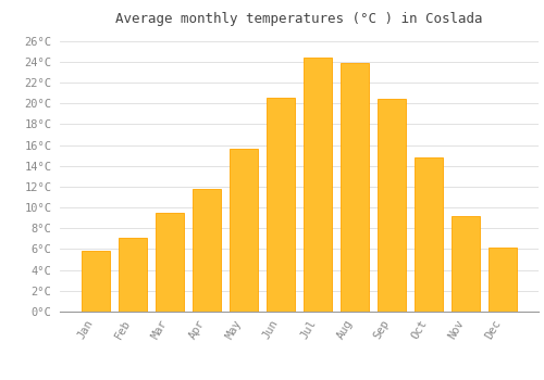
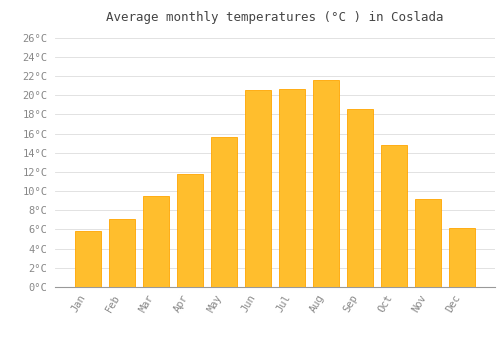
Jul: 24.4°C -> 20.6°C
Aug: 23.9°C -> 21.6°C
Sep: 20.4°C -> 18.6°C
